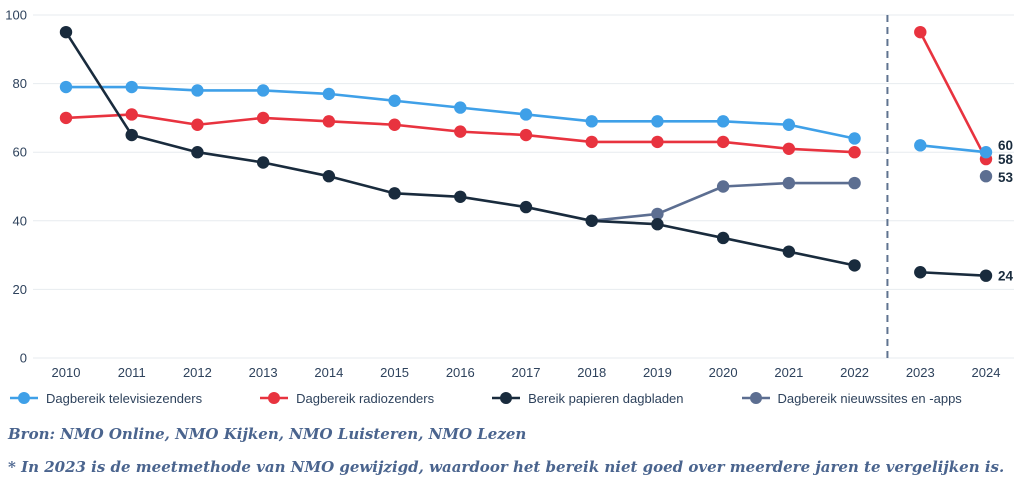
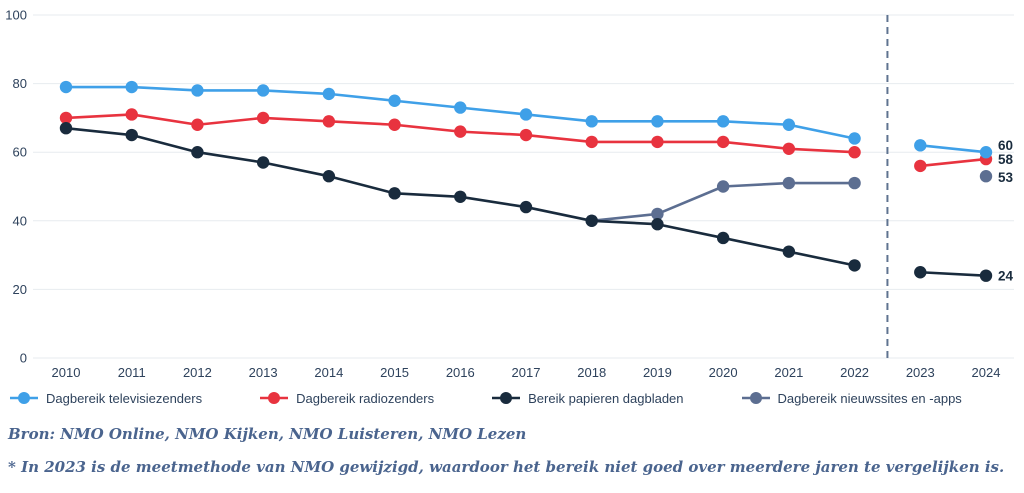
Bereik papieren dagbladen/2010: 95 -> 67
Dagbereik radiozenders/2023: 95 -> 56
